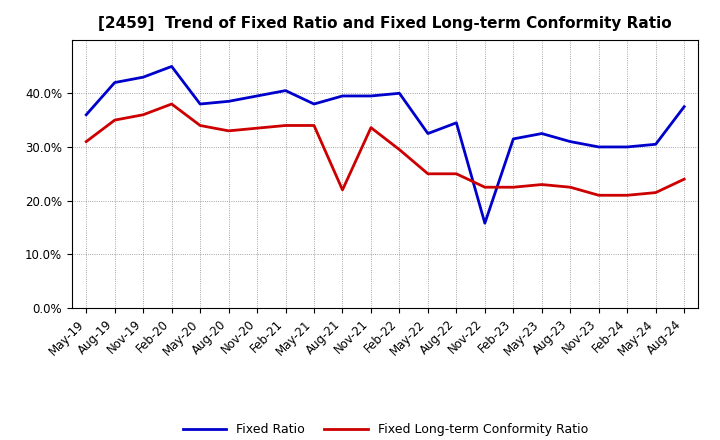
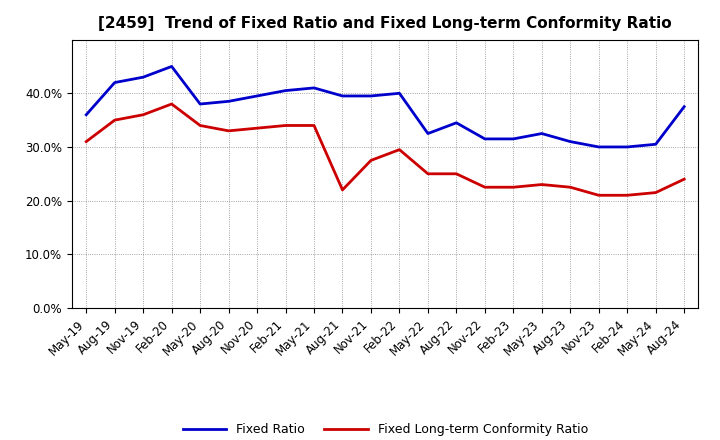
Fixed Ratio/May-21: 38.0% -> 41.0%
Fixed Long-term Conformity Ratio/Nov-21: 33.6% -> 27.5%
Fixed Ratio/Nov-22: 15.8% -> 31.5%
